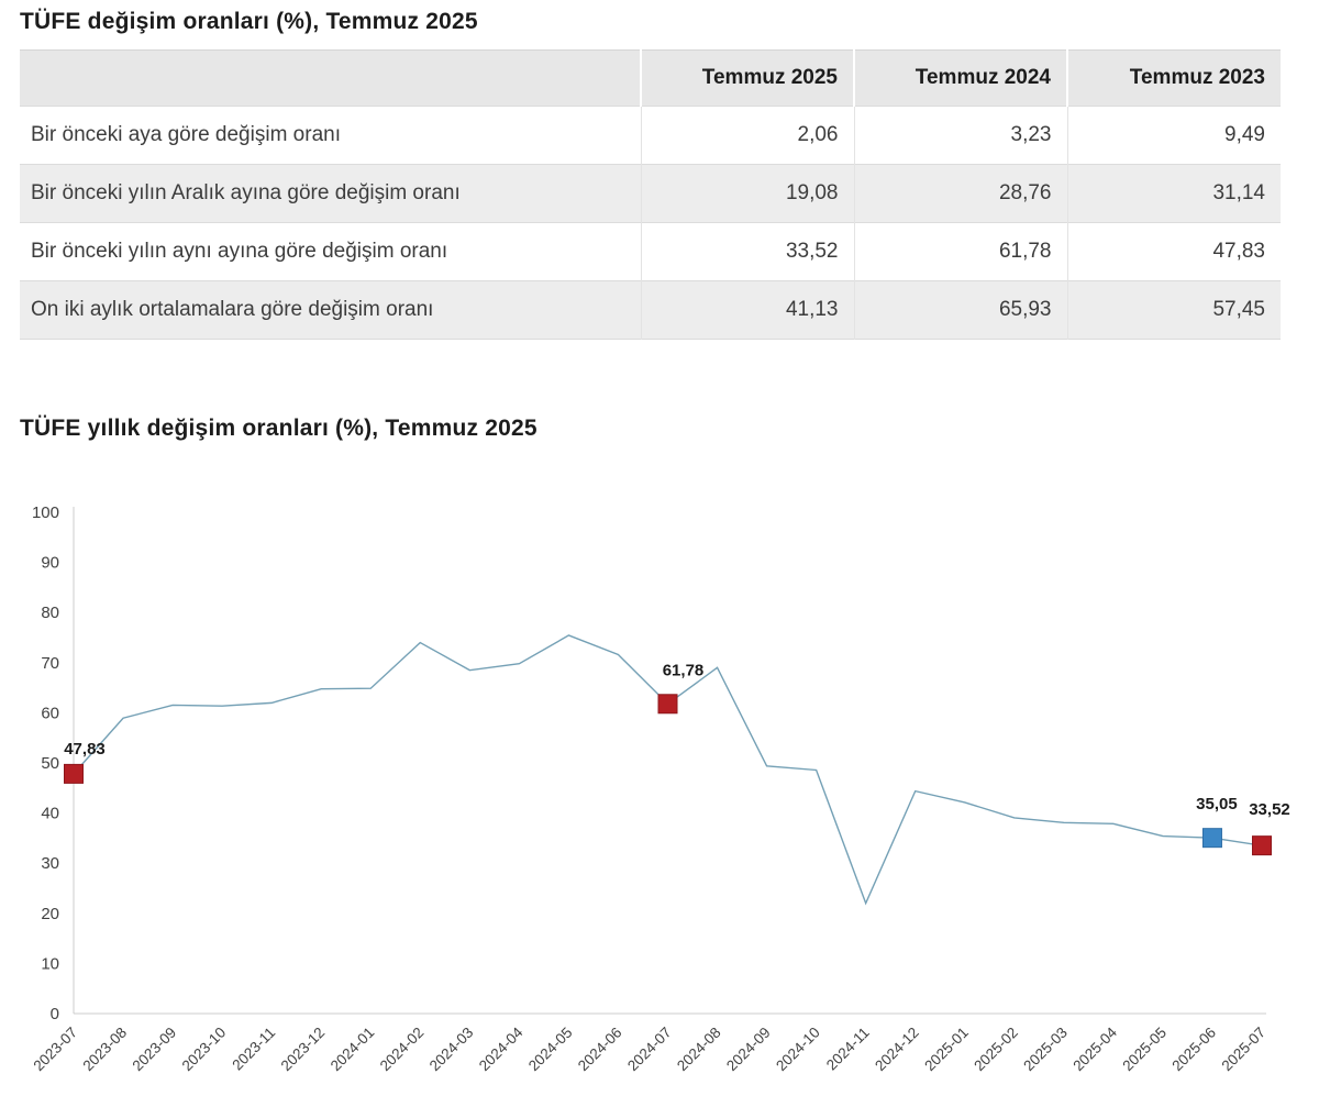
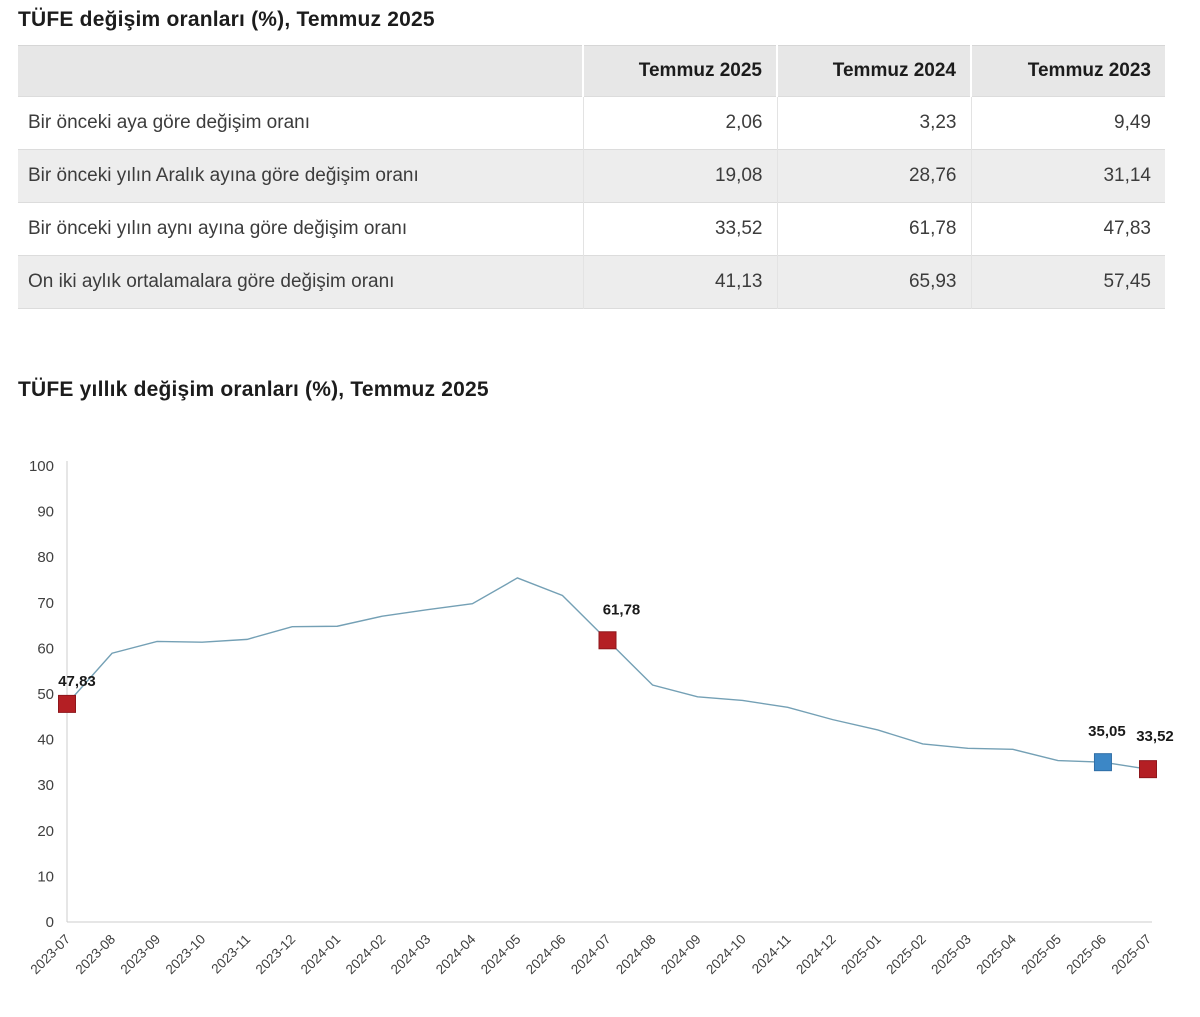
2024-02: 74 -> 67
2024-08: 69 -> 52
2024-11: 22 -> 47
